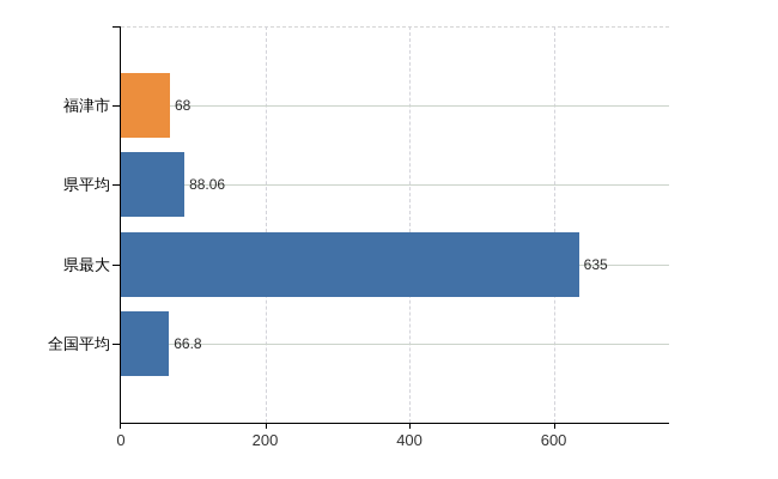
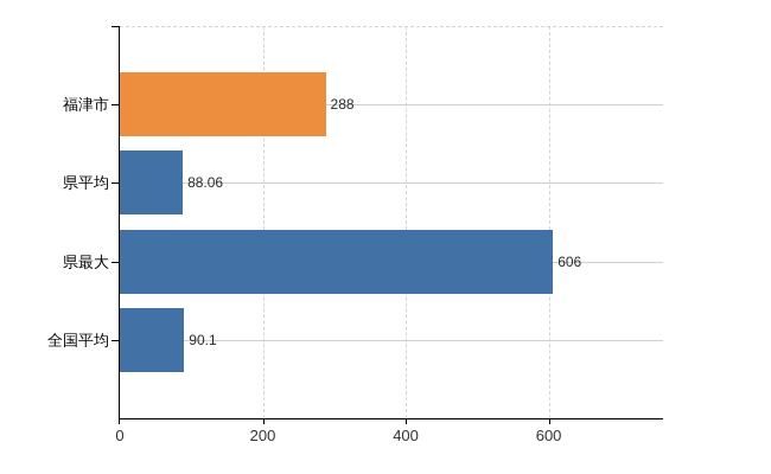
福津市: 68 -> 288
県最大: 635 -> 606
全国平均: 66.8 -> 90.1
